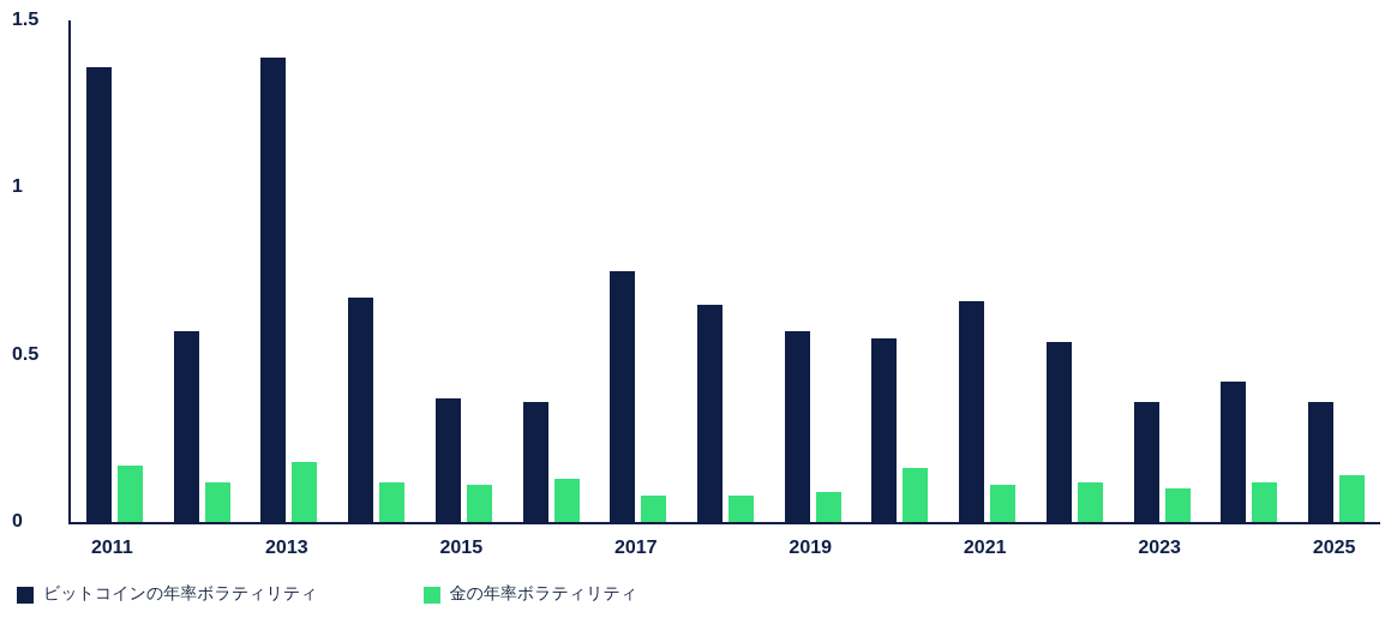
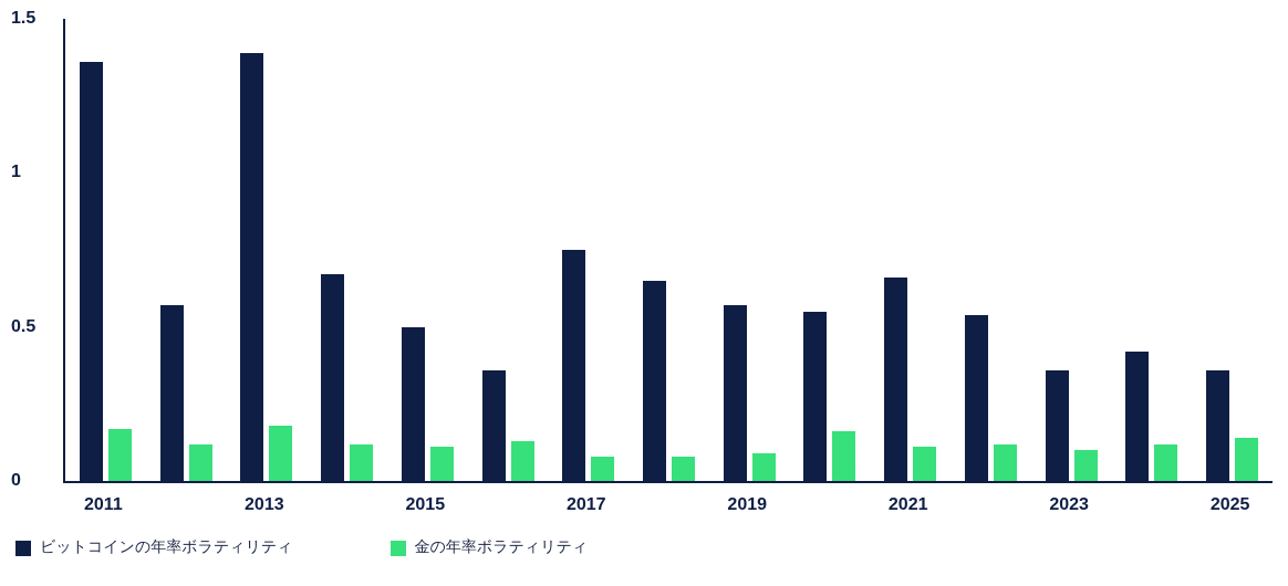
ビットコインの年率ボラティリティ/2015: 0.37 -> 0.50
